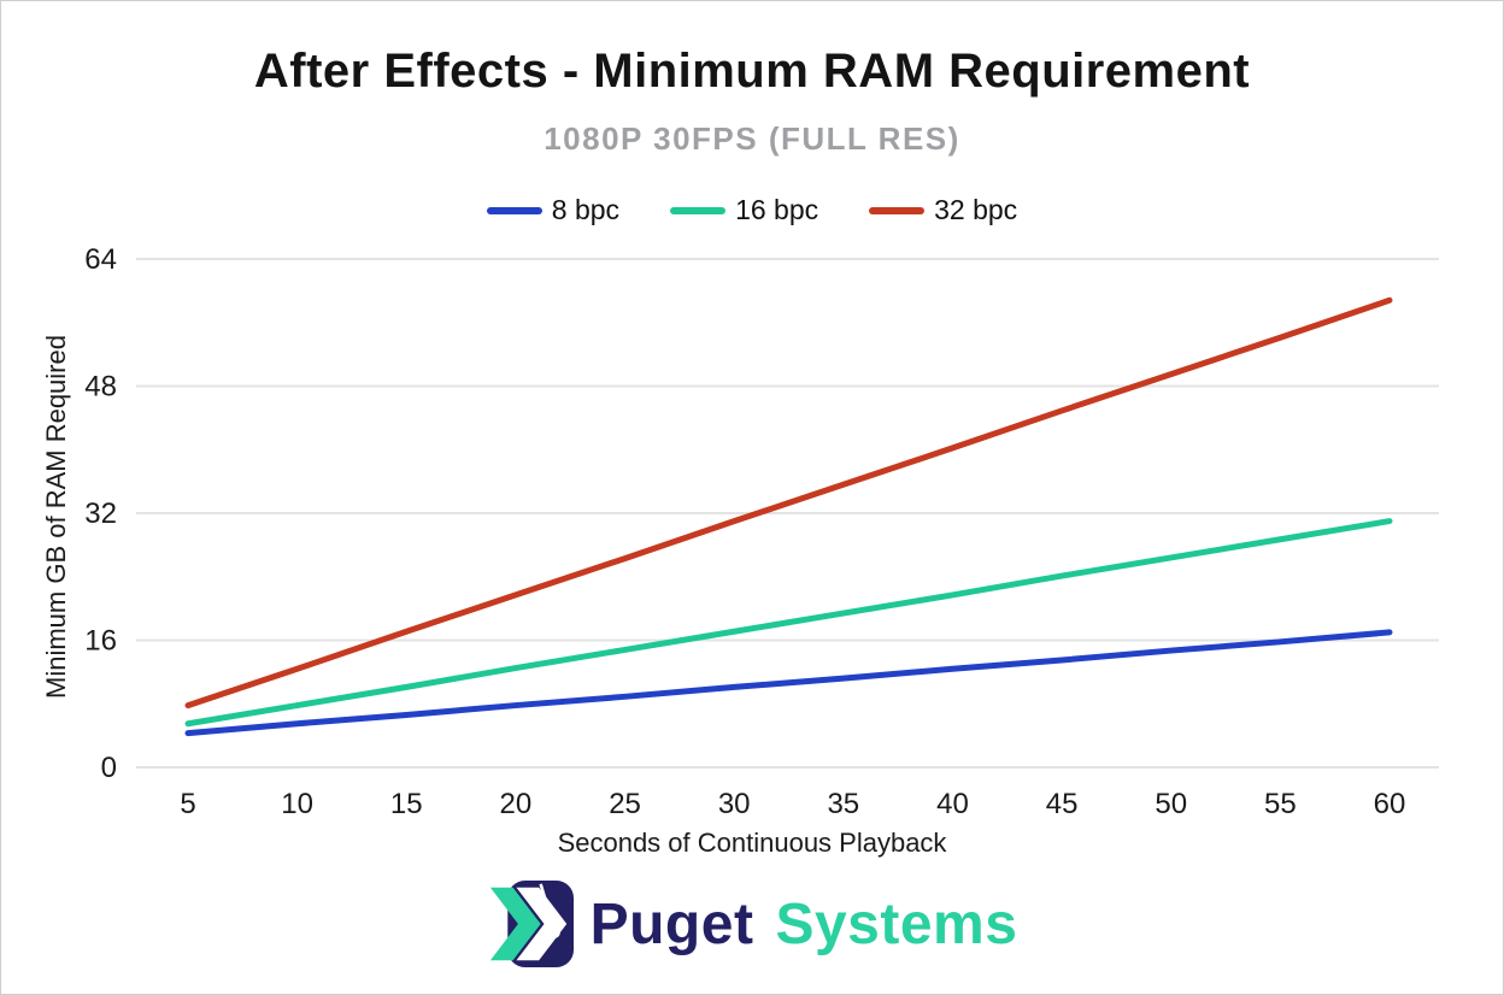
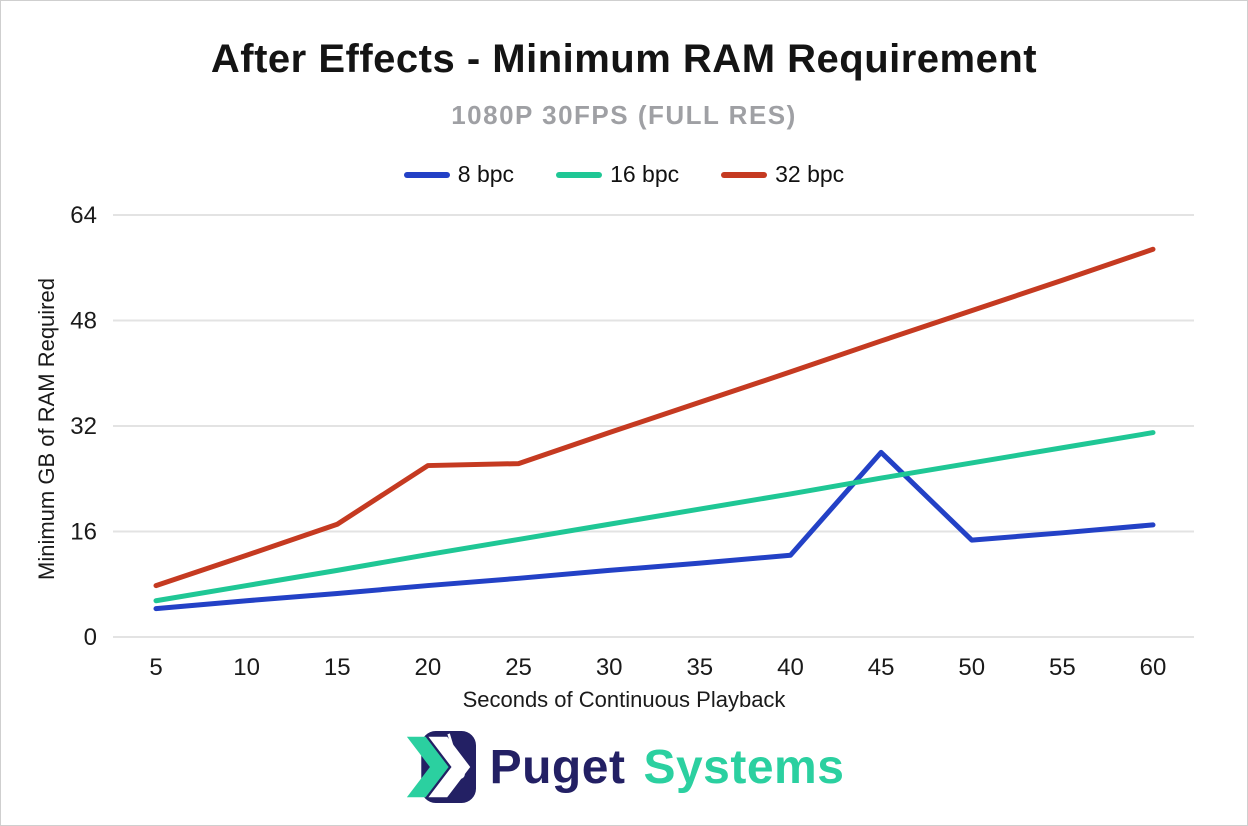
32 bpc/20: 22 -> 26
8 bpc/45: 14 -> 28
